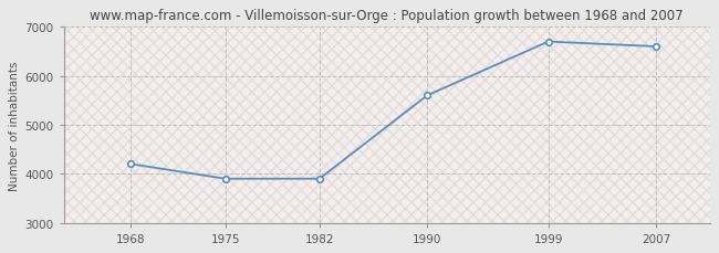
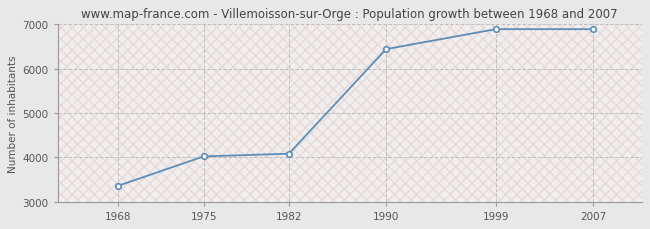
1968: 4200 -> 3360
1975: 3900 -> 4020
1982: 3900 -> 4080
1990: 5600 -> 6440
1999: 6700 -> 6890
2007: 6600 -> 6890
